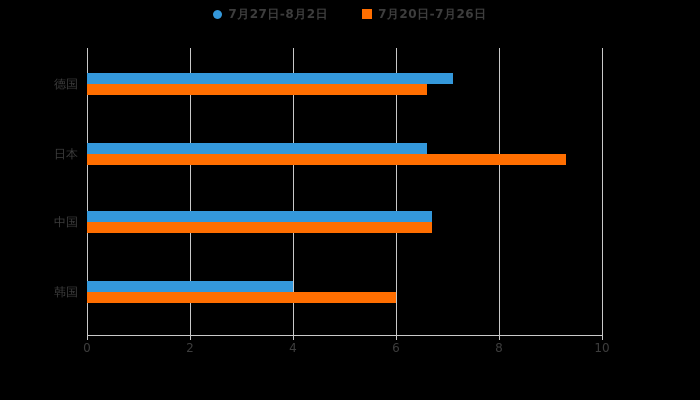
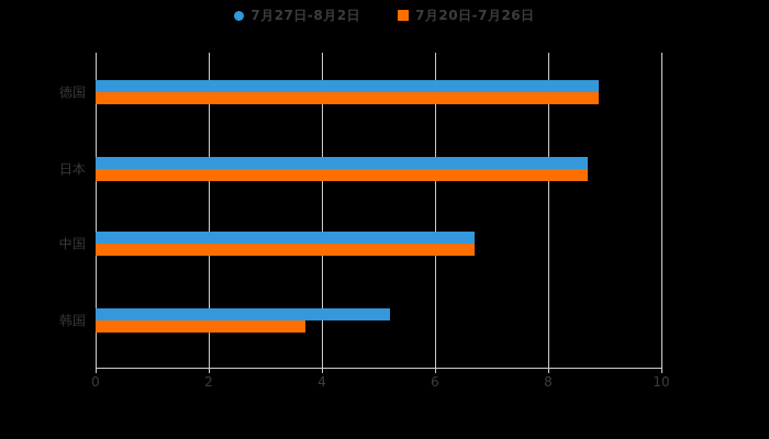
7月27日-8月2日/德国: 7.1 -> 8.9
7月20日-7月26日/德国: 6.6 -> 8.9
7月27日-8月2日/日本: 6.6 -> 8.7
7月20日-7月26日/日本: 9.3 -> 8.7
7月27日-8月2日/韩国: 4.0 -> 5.2
7月20日-7月26日/韩国: 6.0 -> 3.7
